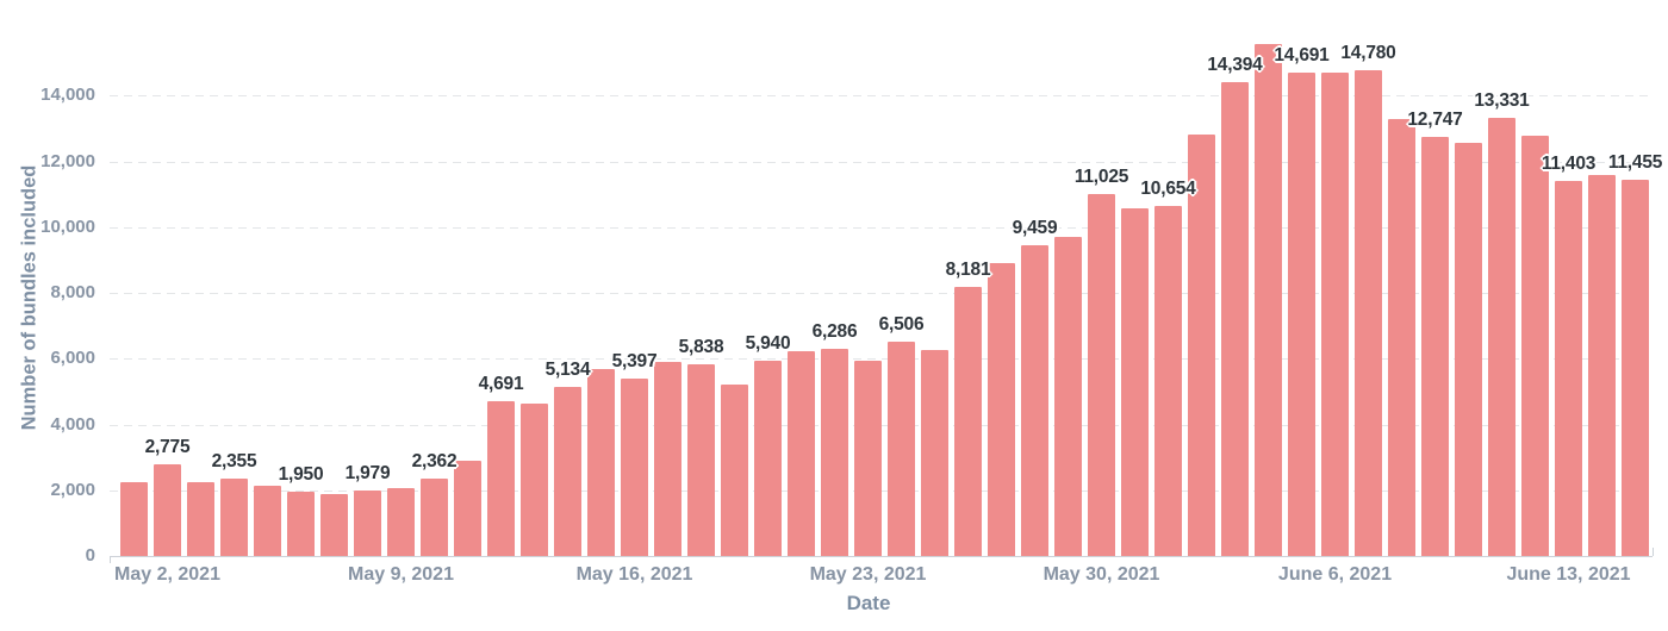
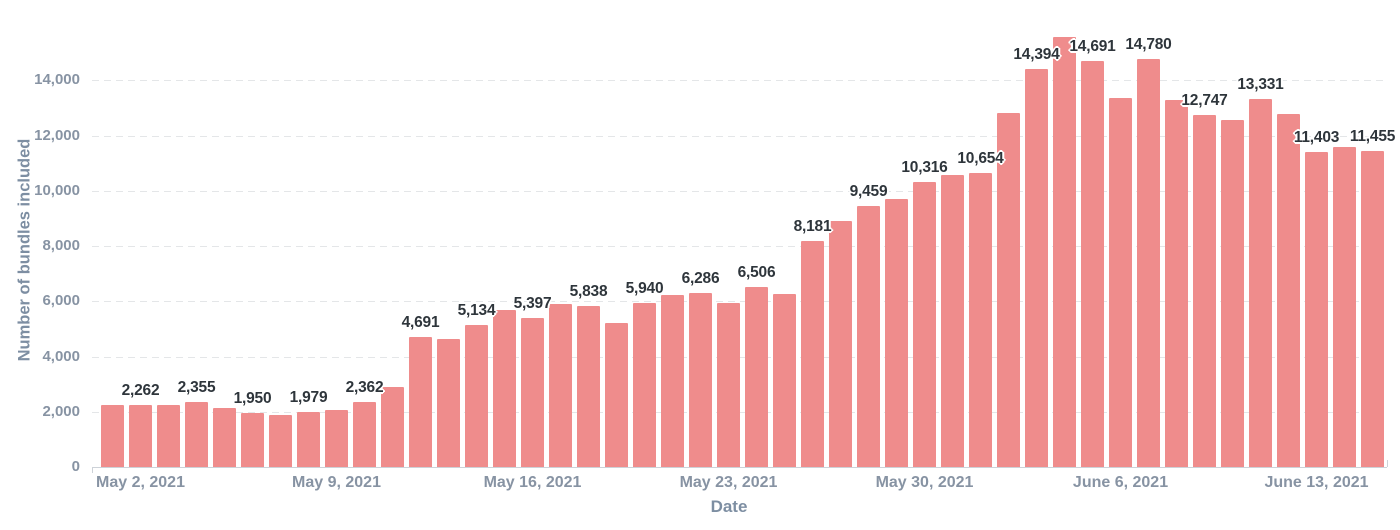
May 2, 2021: 2,775 -> 2,262
May 30, 2021: 11,025 -> 10,316
June 6, 2021: 14700 -> 13400
